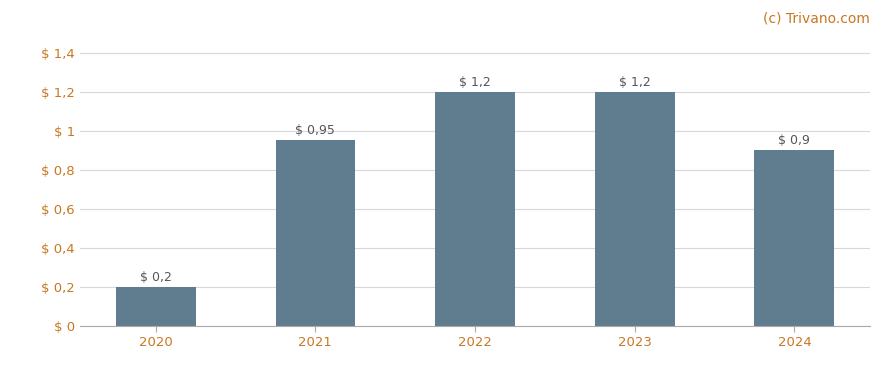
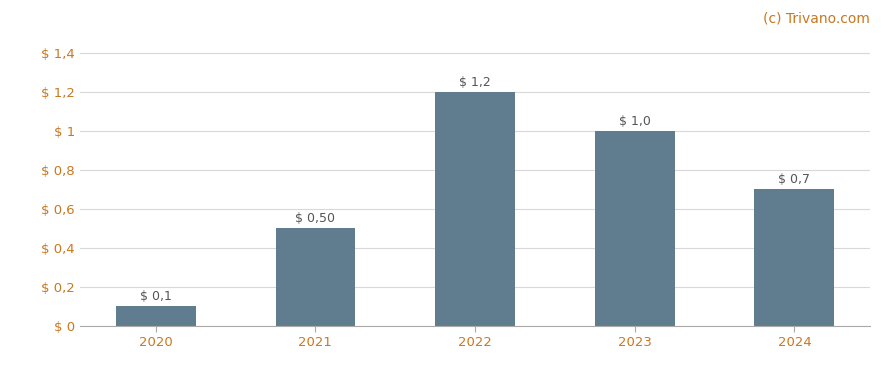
2020: 0,2 -> 0,1
2021: 0,95 -> 0,50
2023: 1,2 -> 1,0
2024: 0,9 -> 0,7
